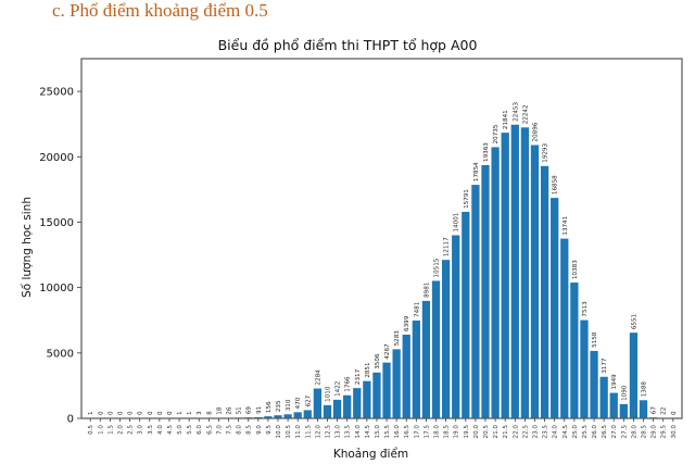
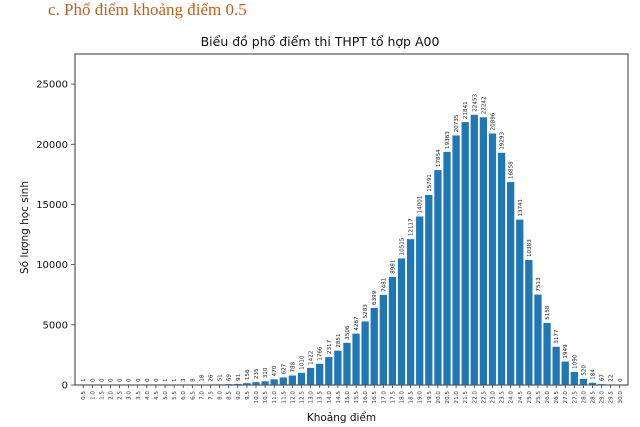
12.0: 2284 -> 788
28.0: 6551 -> 520
28.5: 1388 -> 184
